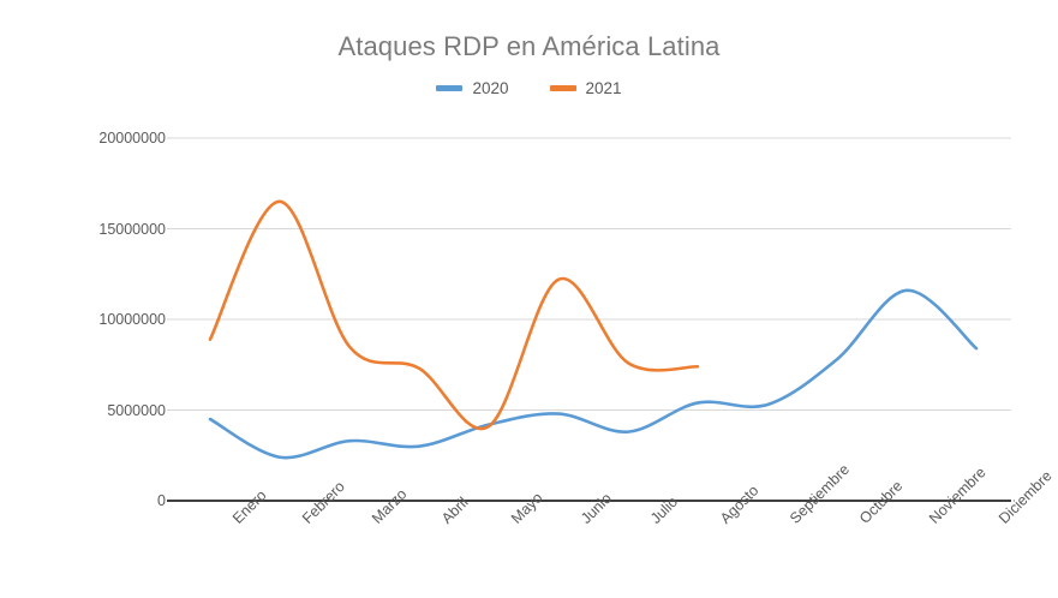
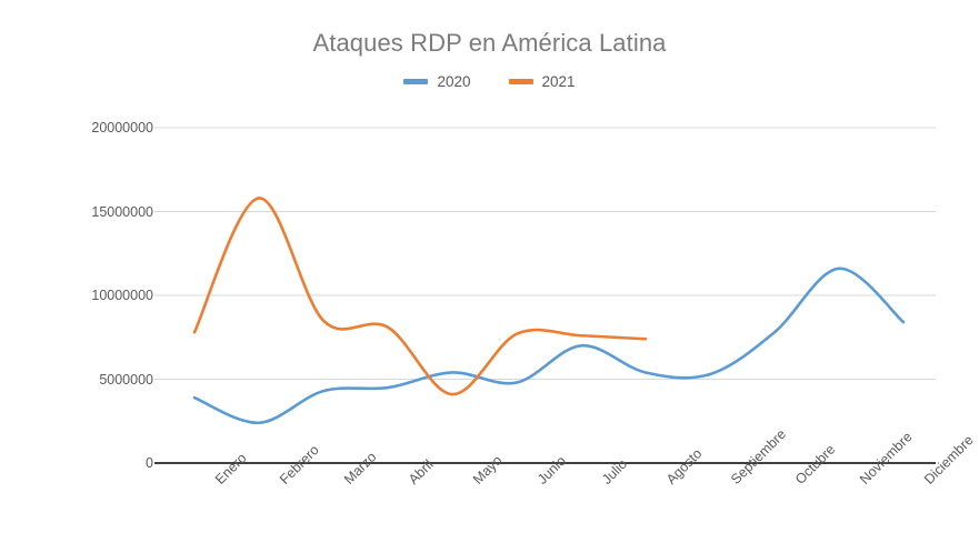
2020/Enero: 4500000 -> 3900000
2021/Enero: 8900000 -> 7800000
2021/Febrero: 16500000 -> 15800000
2020/Marzo: 3300000 -> 4300000
2020/Abril: 3000000 -> 4500000
2021/Abril: 7300000 -> 8100000
2020/Mayo: 4200000 -> 5400000
2021/Junio: 12200000 -> 7700000
2020/Julio: 3800000 -> 7000000
